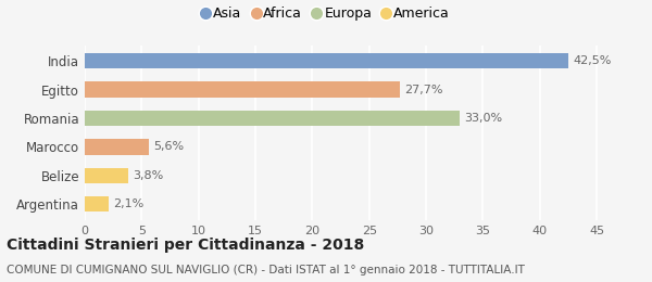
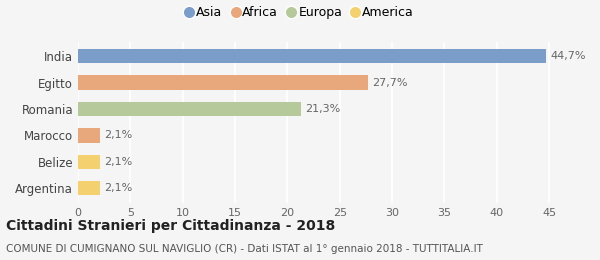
India: 42,5% -> 44,7%
Romania: 33,0% -> 21,3%
Marocco: 5,6% -> 2,1%
Belize: 3,8% -> 2,1%
